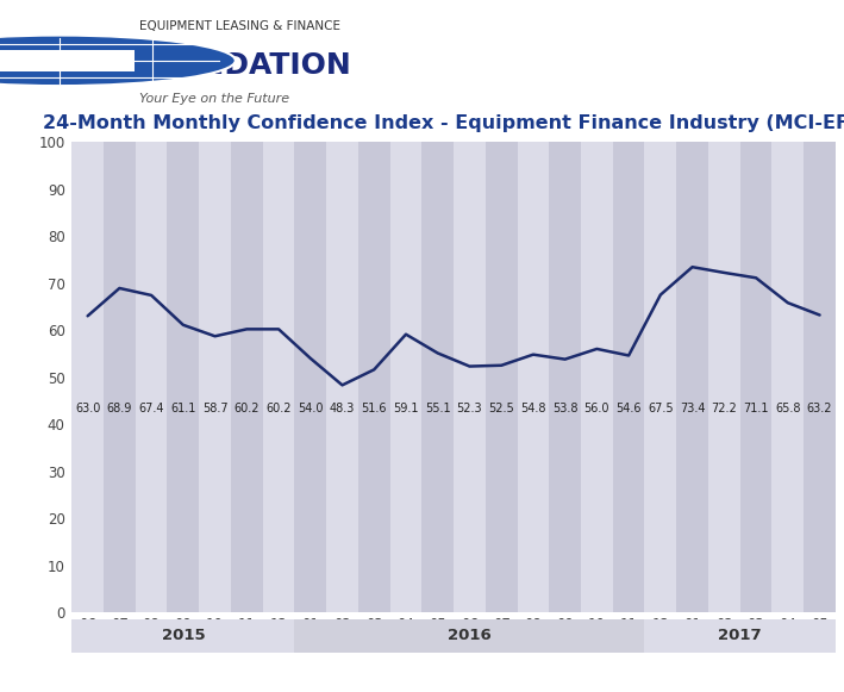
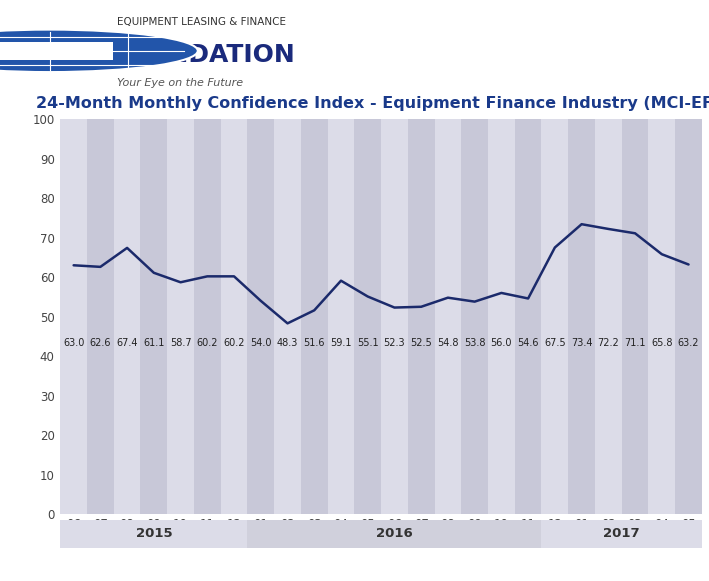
07: 68.9 -> 62.6
